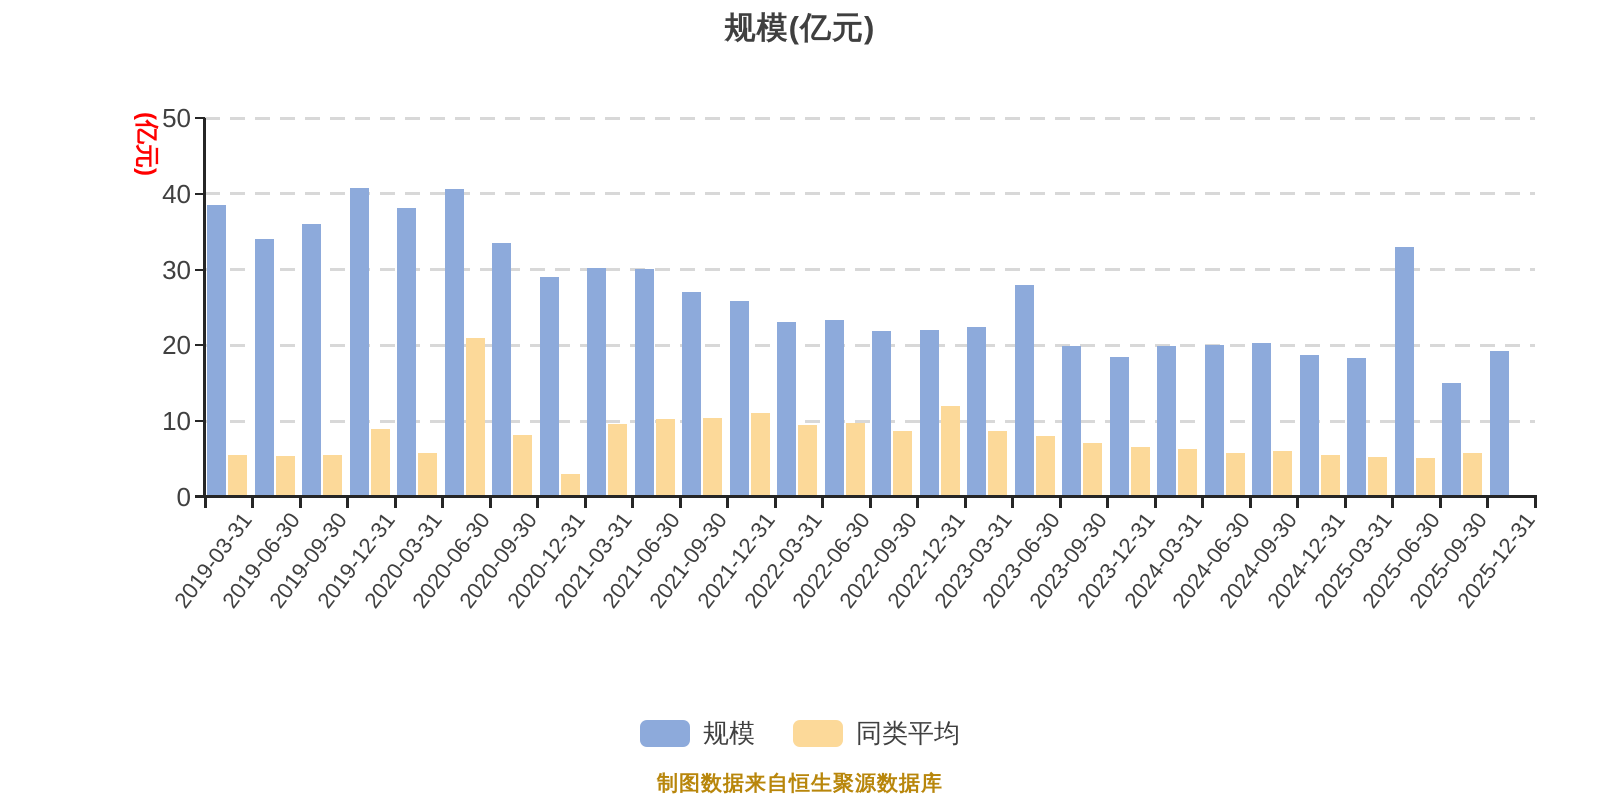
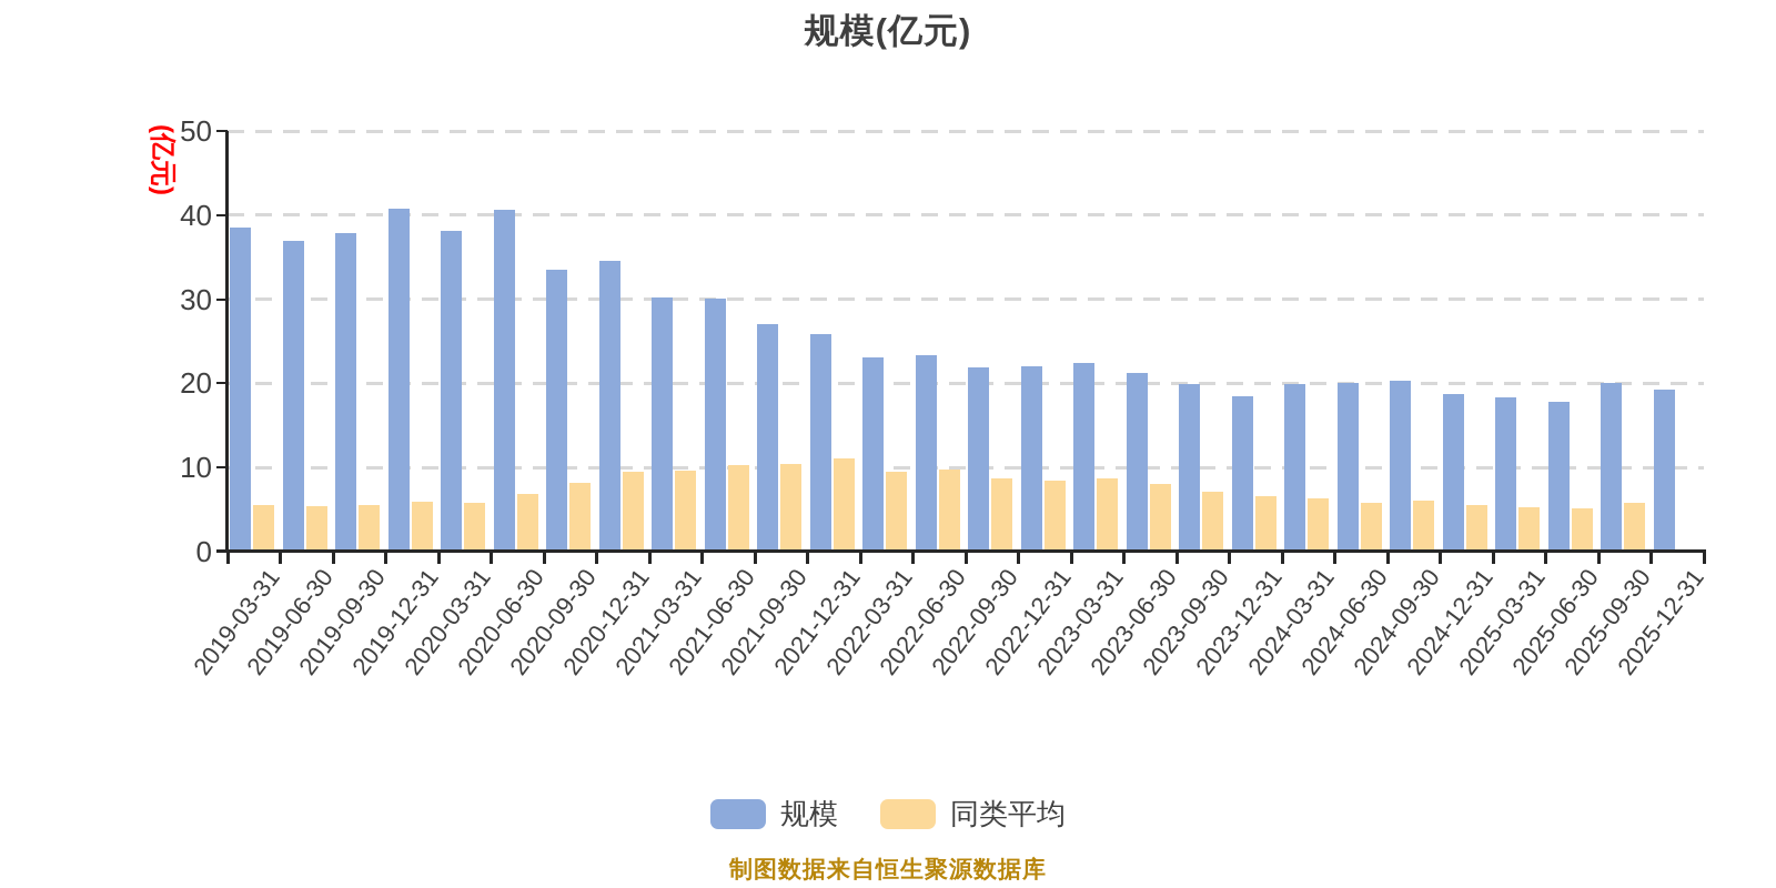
规模/2019-06-30: 34 -> 37
规模/2019-09-30: 36 -> 38
同类平均/2019-12-31: 9 -> 6
同类平均/2020-06-30: 21 -> 7
规模/2020-12-31: 29 -> 35
同类平均/2020-12-31: 3 -> 10
同类平均/2022-12-31: 12 -> 8
规模/2023-06-30: 28 -> 21
规模/2025-06-30: 33 -> 18
规模/2025-09-30: 15 -> 20
